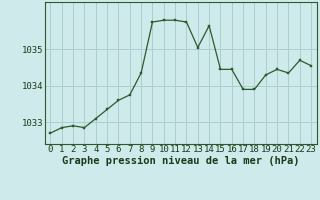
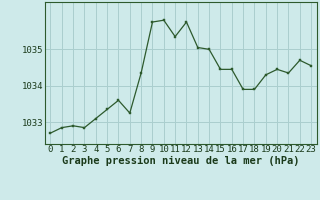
7: 1033.75 -> 1033.25
11: 1035.80 -> 1035.35
14: 1035.65 -> 1035.00
